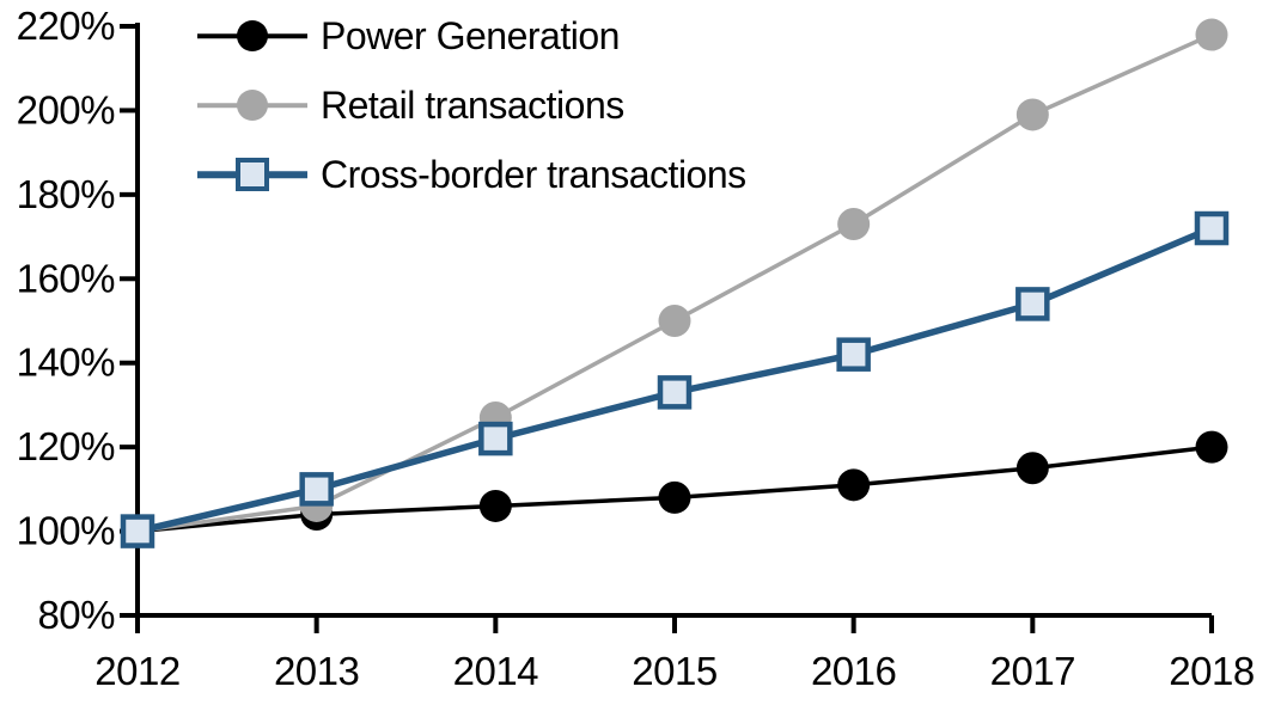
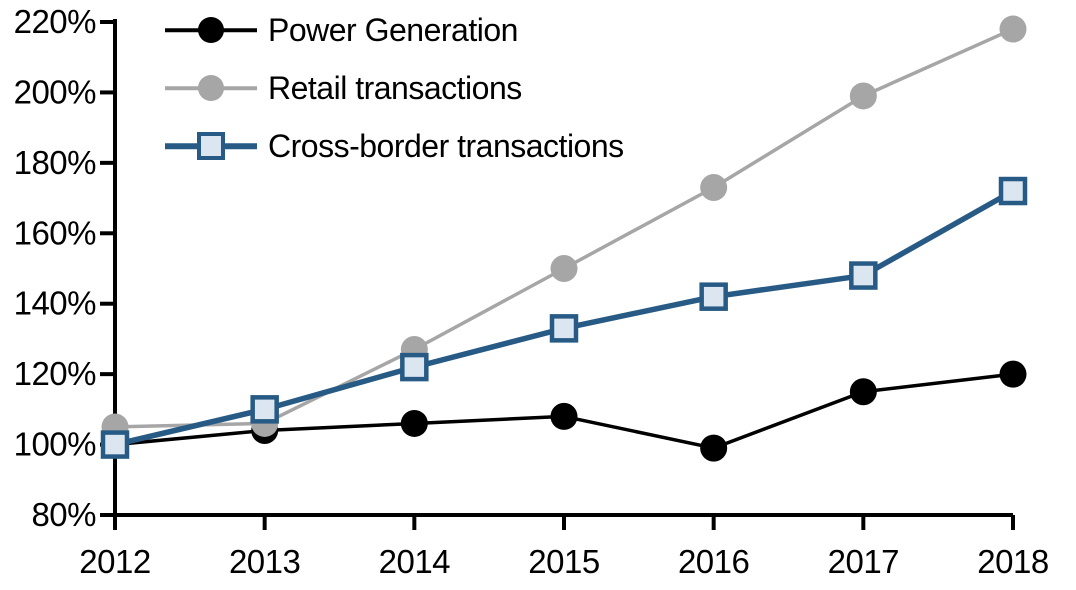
Retail transactions/2012: 100% -> 105%
Power Generation/2016: 111% -> 99%
Cross-border transactions/2017: 154% -> 148%
